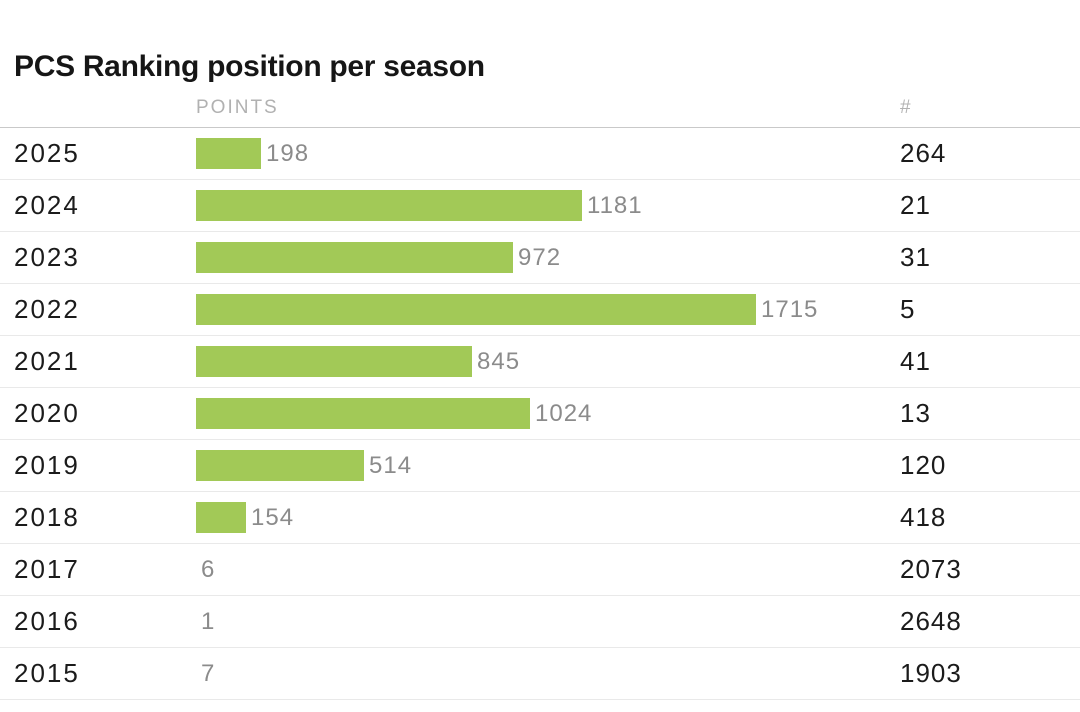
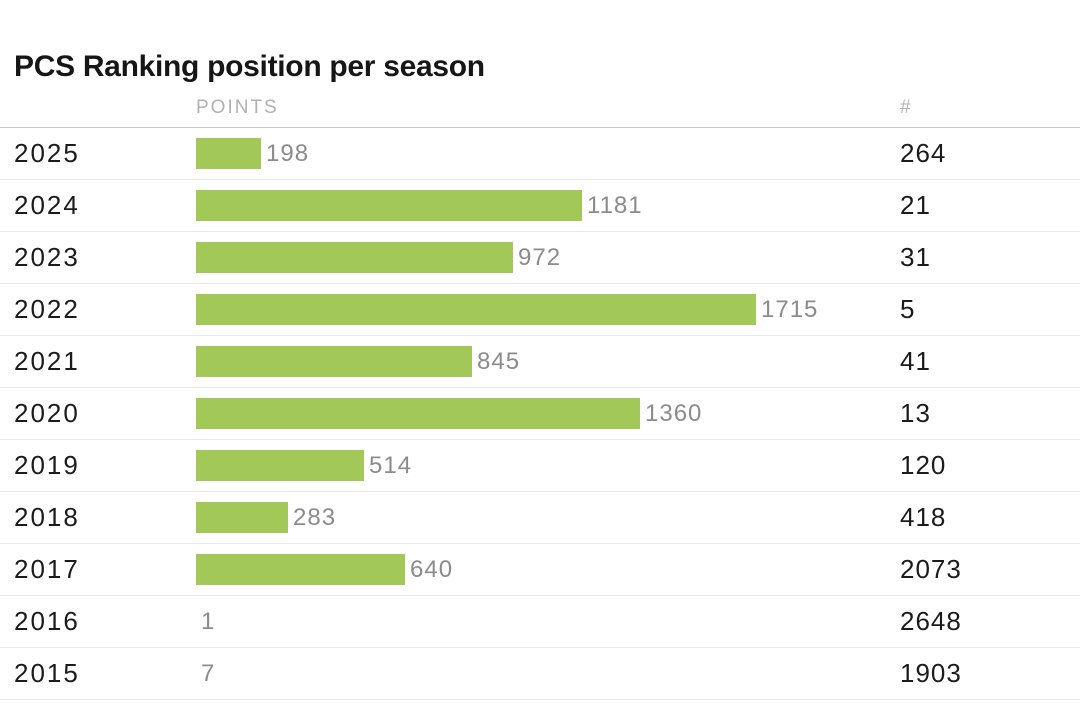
POINTS/2020: 1024 -> 1360
POINTS/2018: 154 -> 283
POINTS/2017: 6 -> 640
